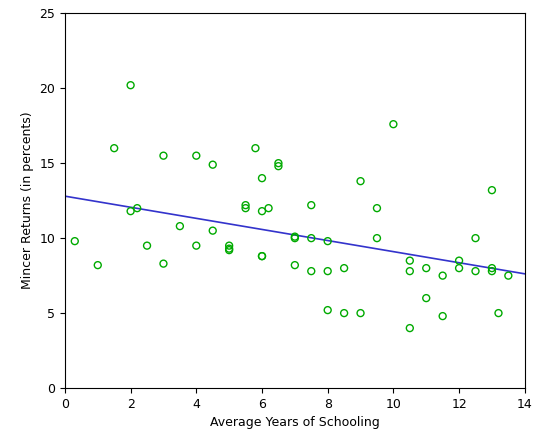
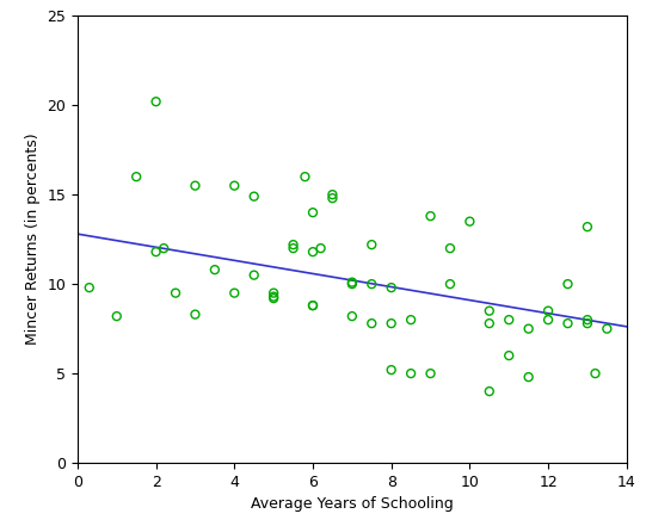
10: 17.6 -> 13.5
